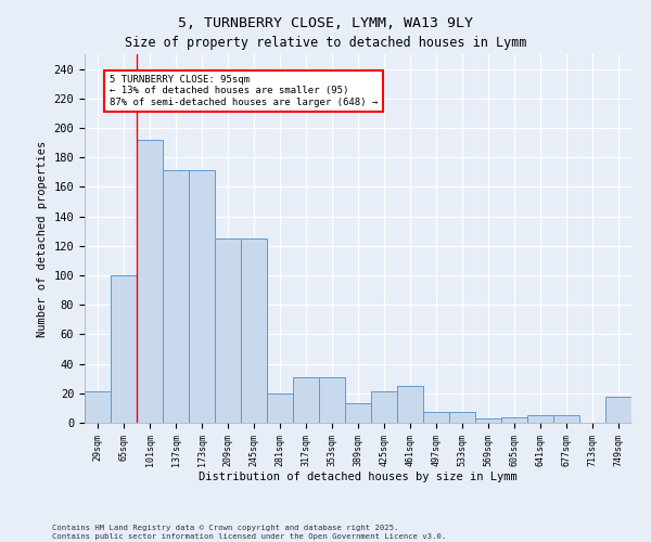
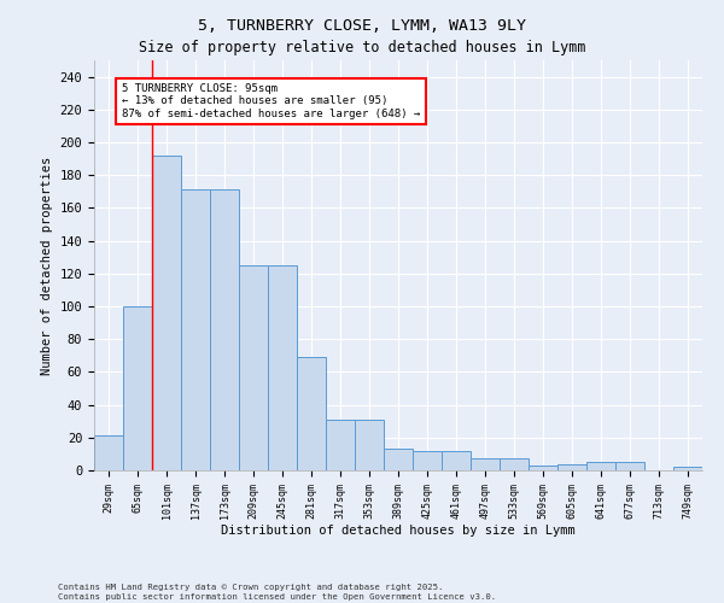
281sqm: 20 -> 69
425sqm: 21 -> 12
461sqm: 25 -> 12
749sqm: 18 -> 2
